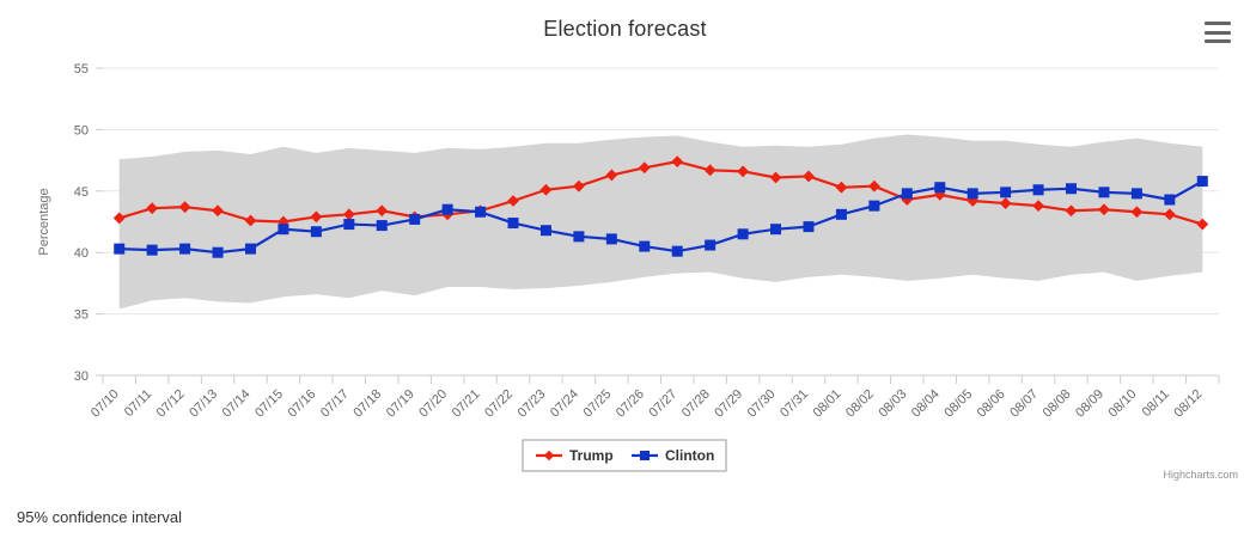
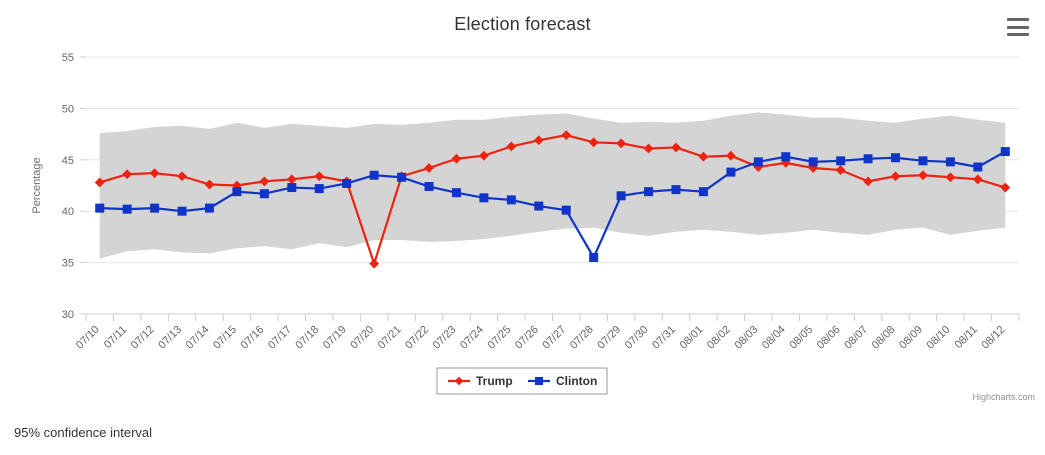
Trump/07/20: 43.1 -> 34.9
Clinton/07/28: 40.6 -> 35.5
Clinton/08/01: 43.1 -> 41.9
Trump/08/07: 43.8 -> 42.9
